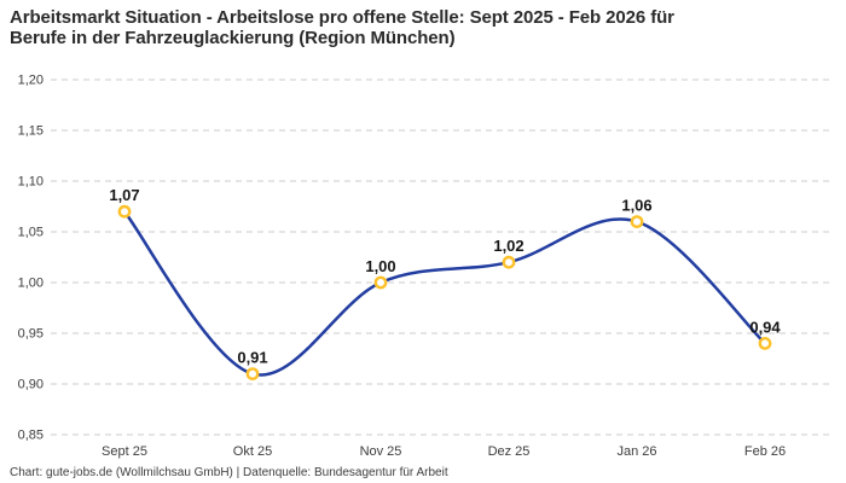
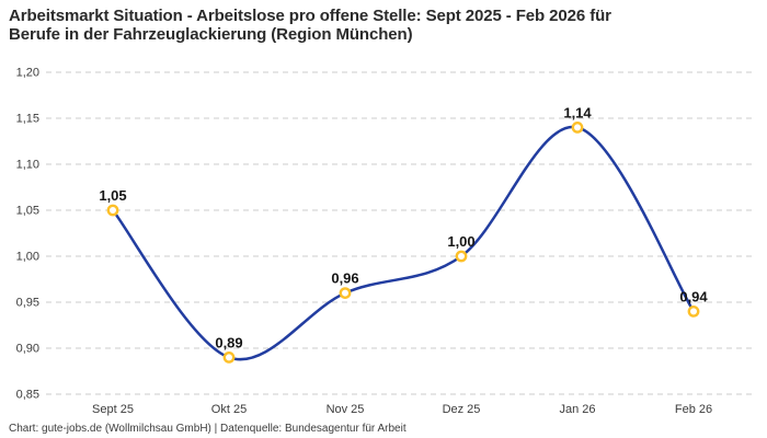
Sept 25: 1,07 -> 1,05
Okt 25: 0,91 -> 0,89
Nov 25: 1,00 -> 0,96
Dez 25: 1,02 -> 1,00
Jan 26: 1,06 -> 1,14
